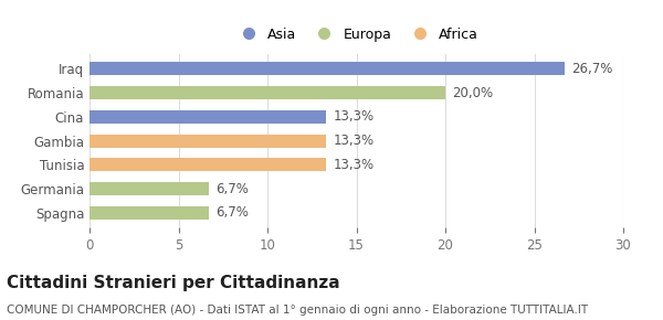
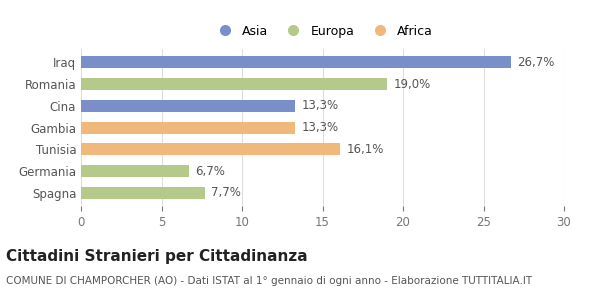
Romania: 20,0% -> 19,0%
Tunisia: 13,3% -> 16,1%
Spagna: 6,7% -> 7,7%
